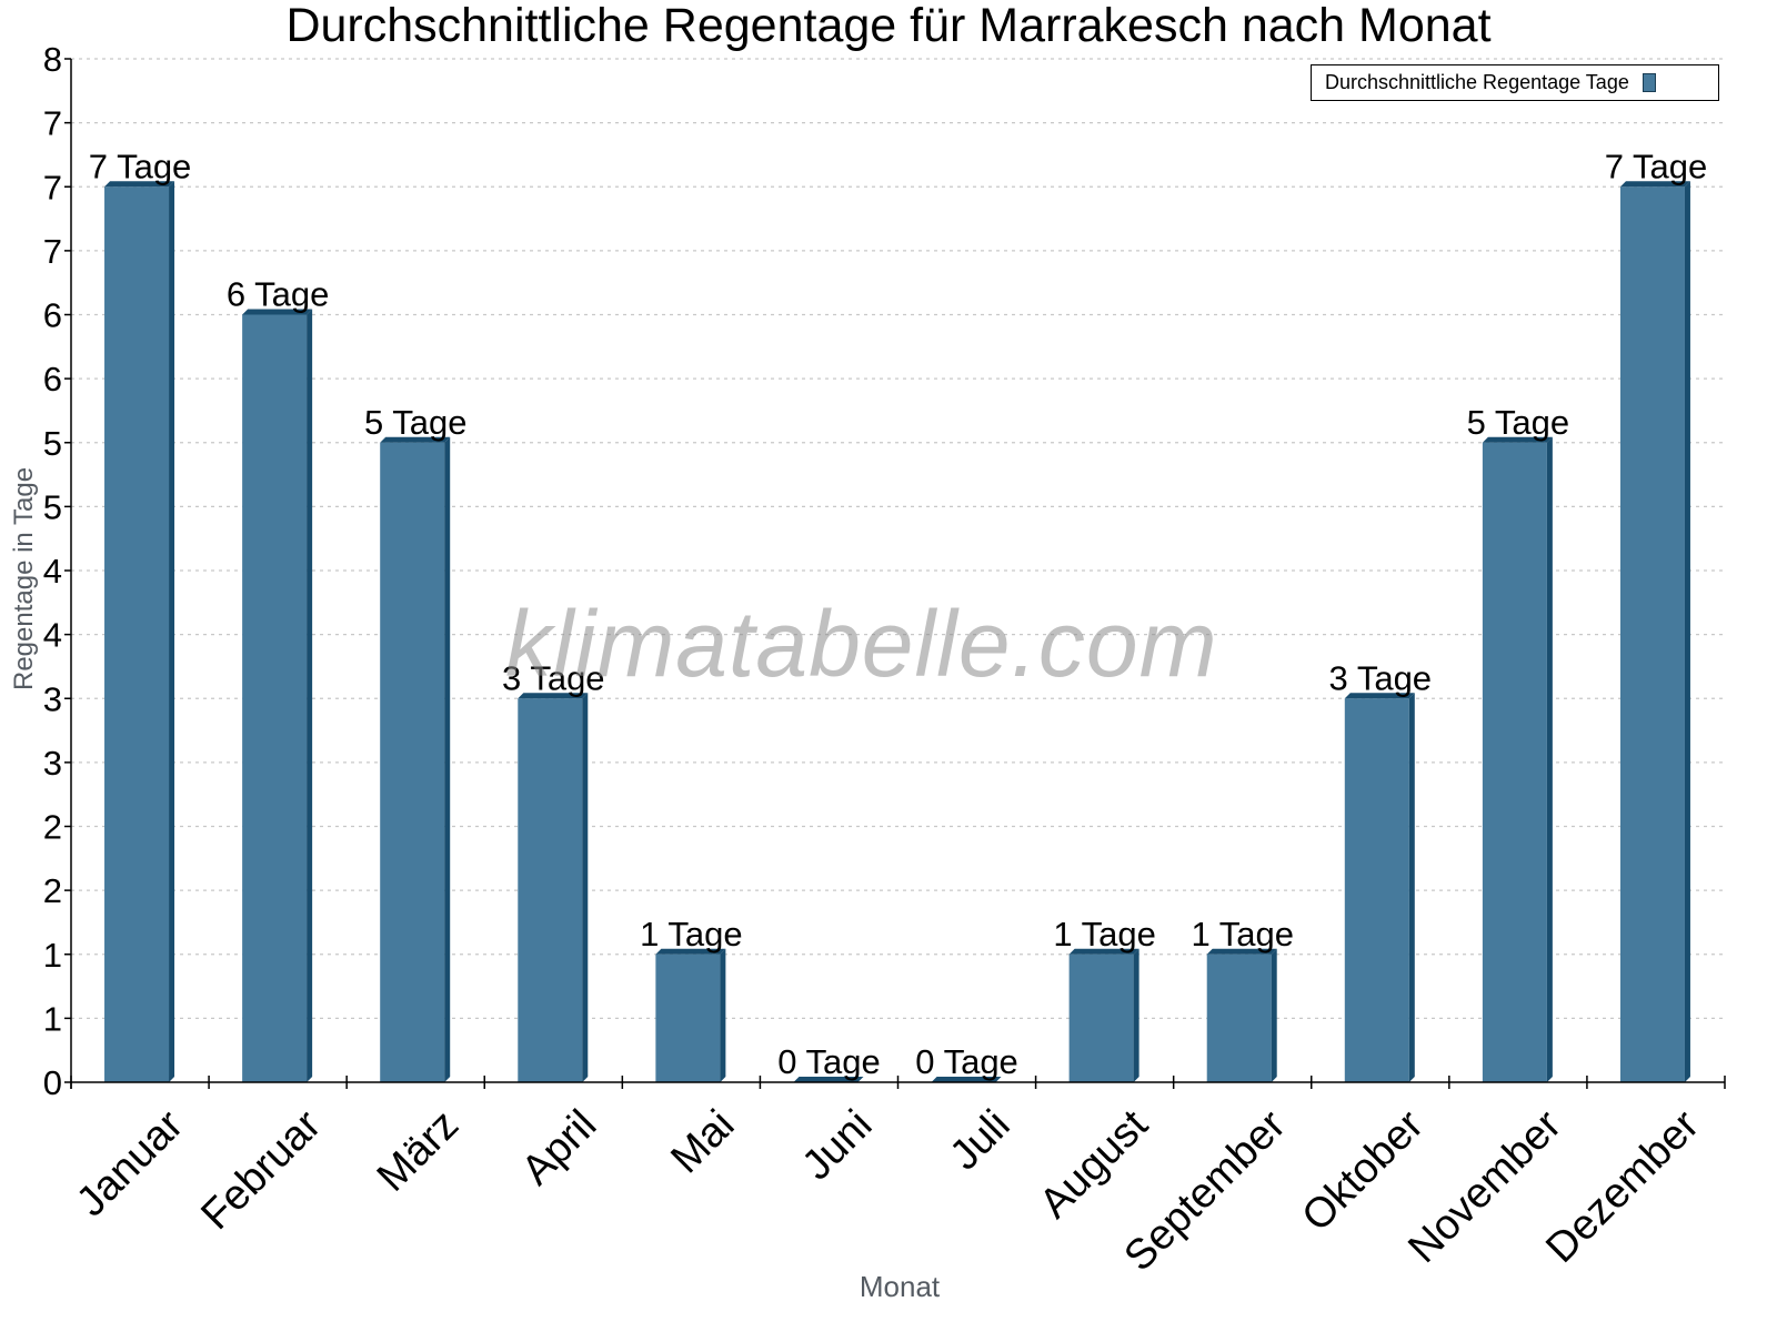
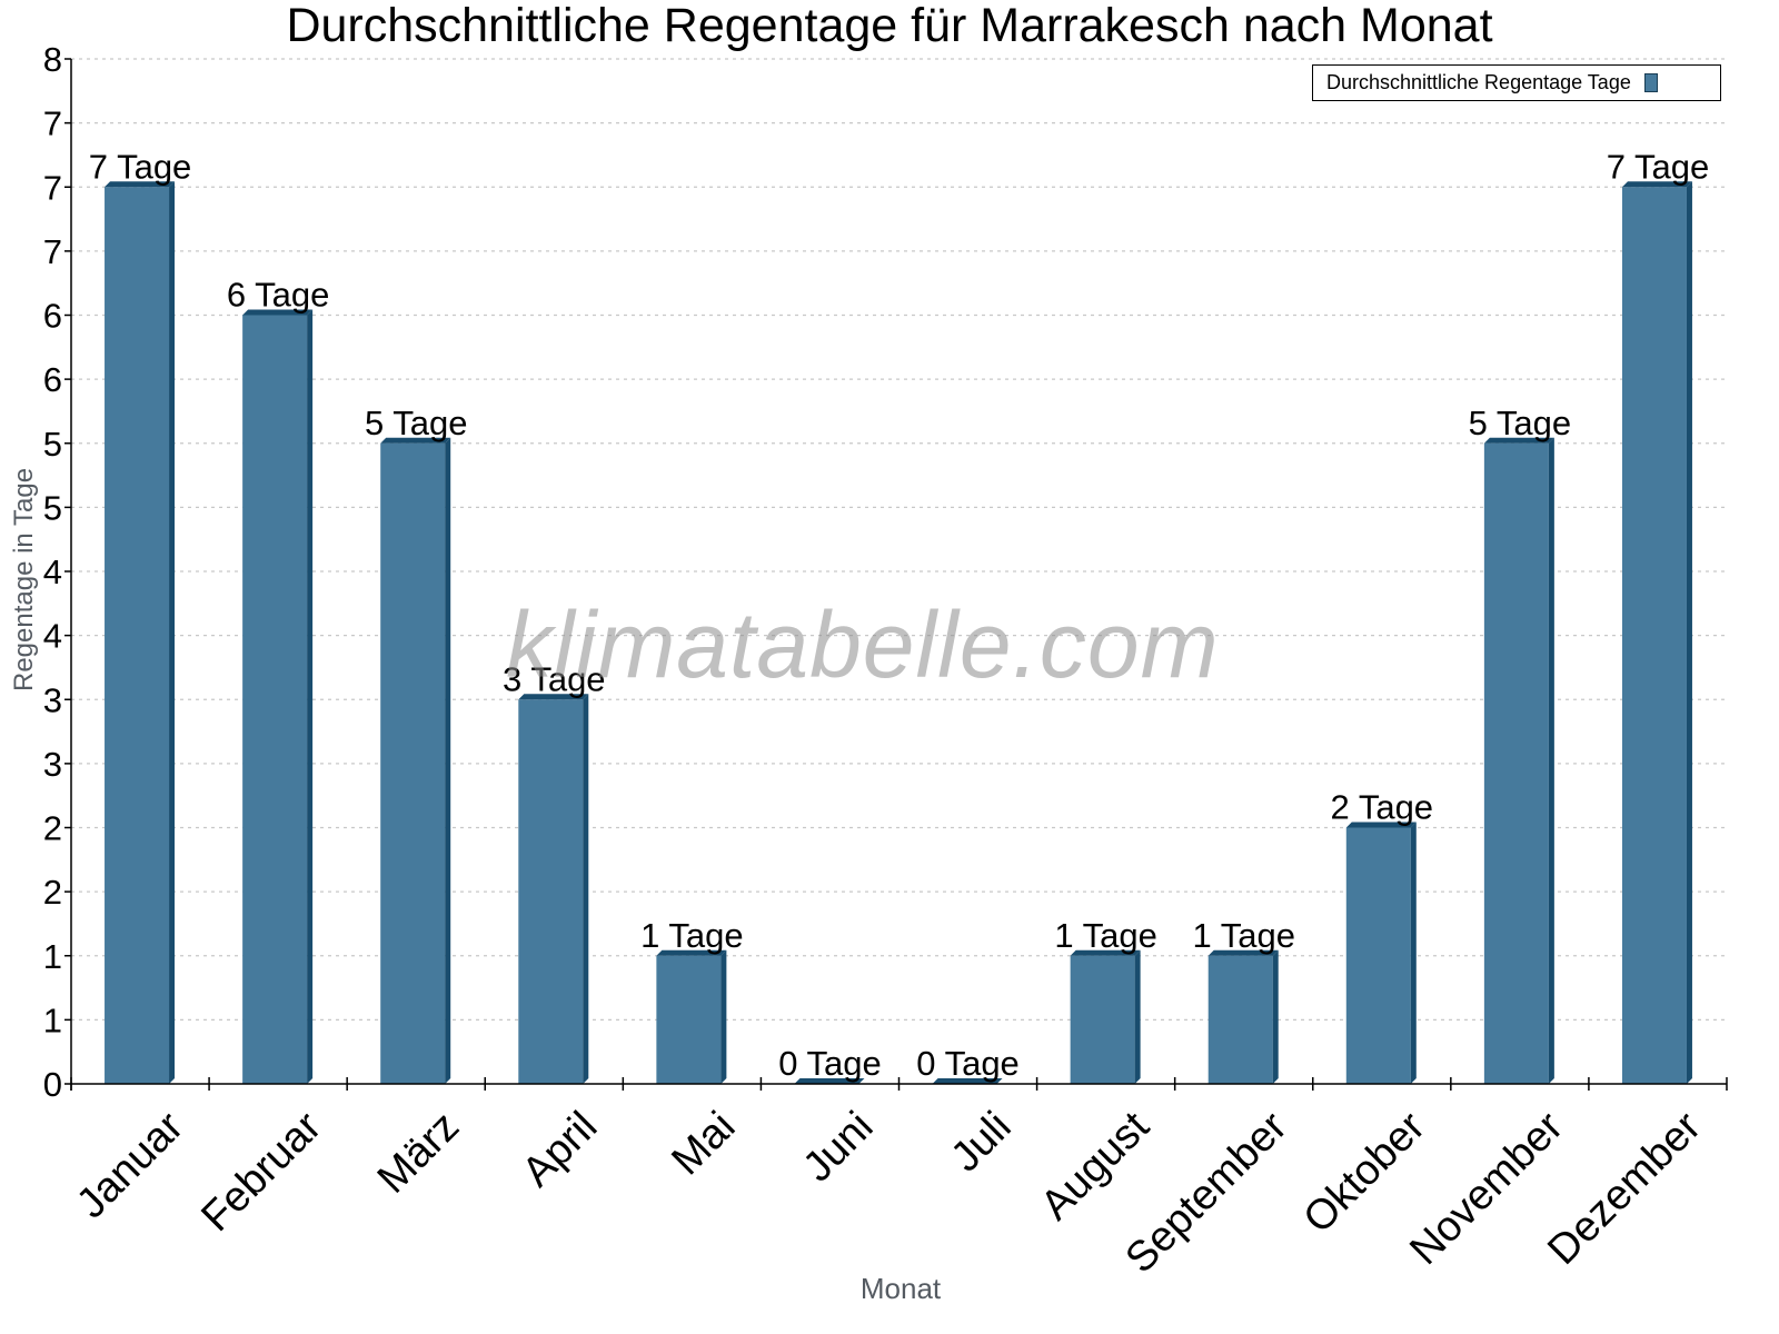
Oktober: 3 -> 2
